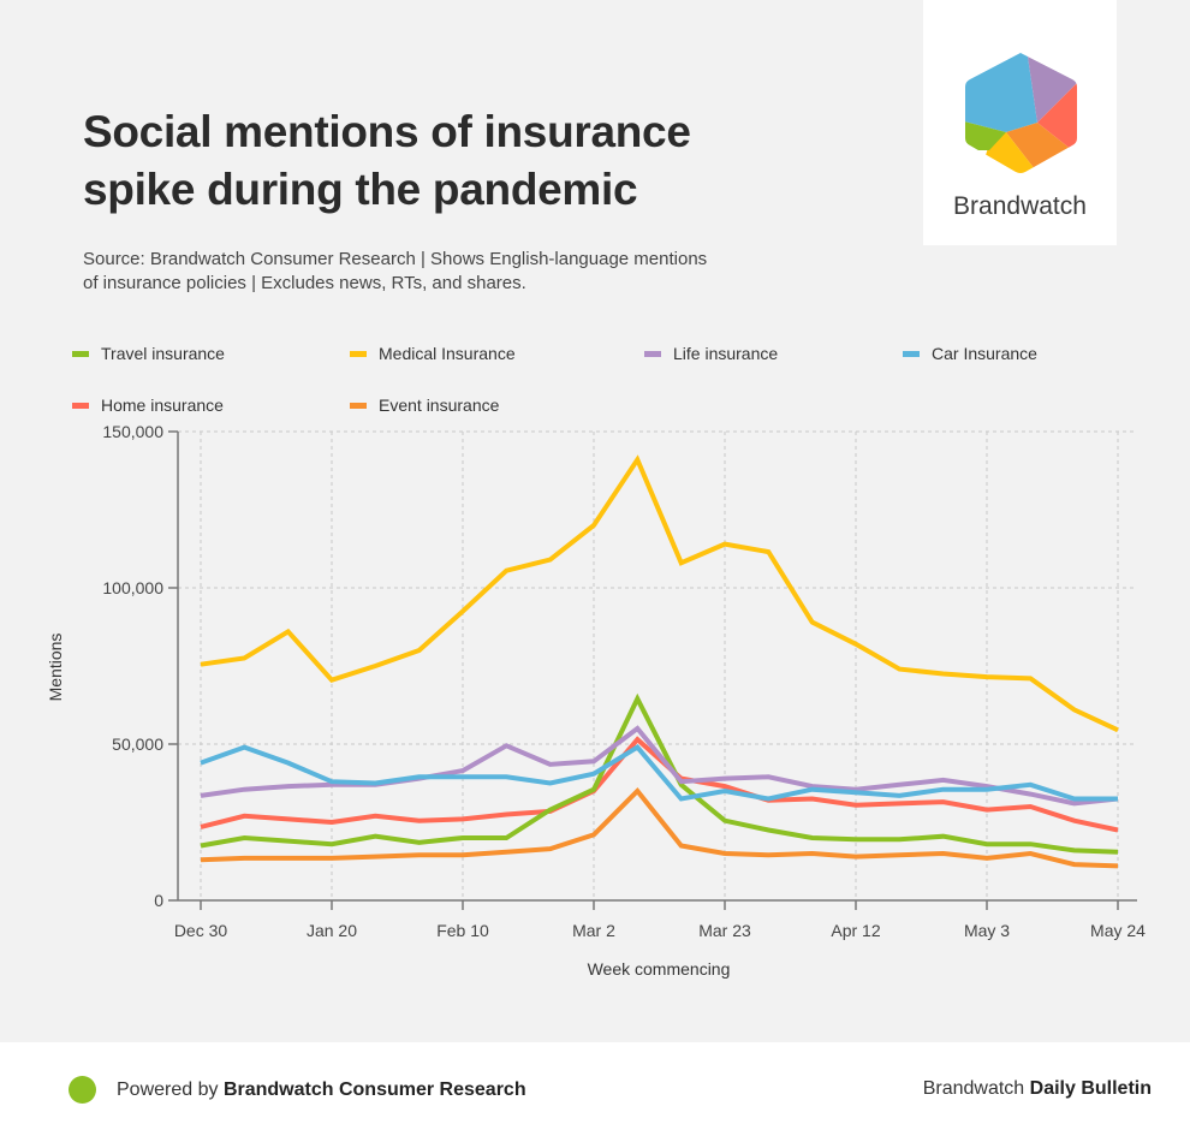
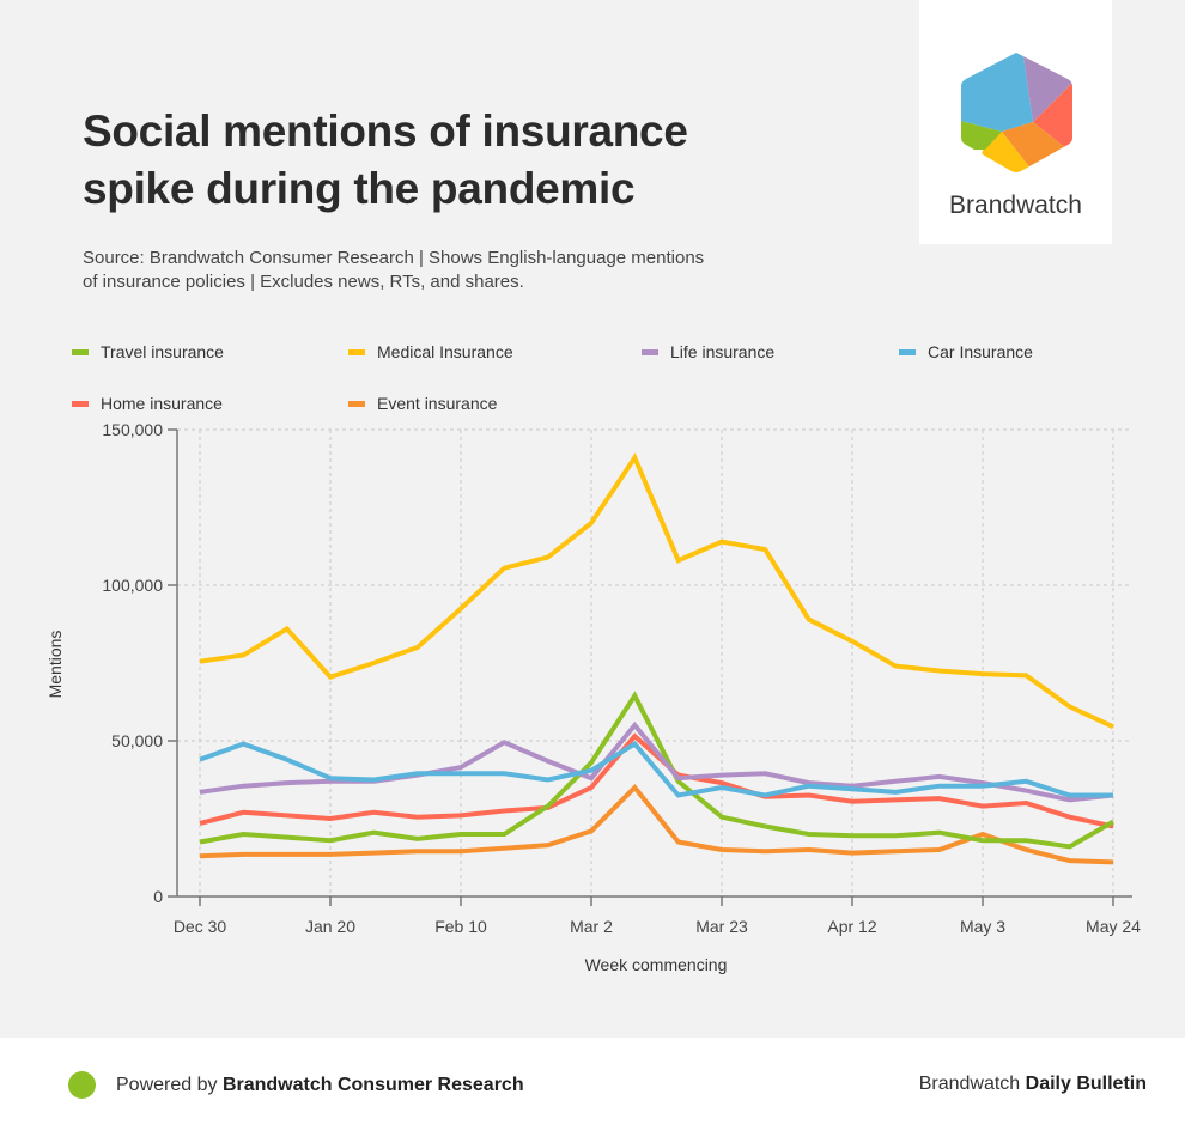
Travel insurance/Mar 2: 36000 -> 43000
Life insurance/Mar 2: 44000 -> 38000
Event insurance/May 3: 14000 -> 20000
Travel insurance/May 24: 16000 -> 24000
